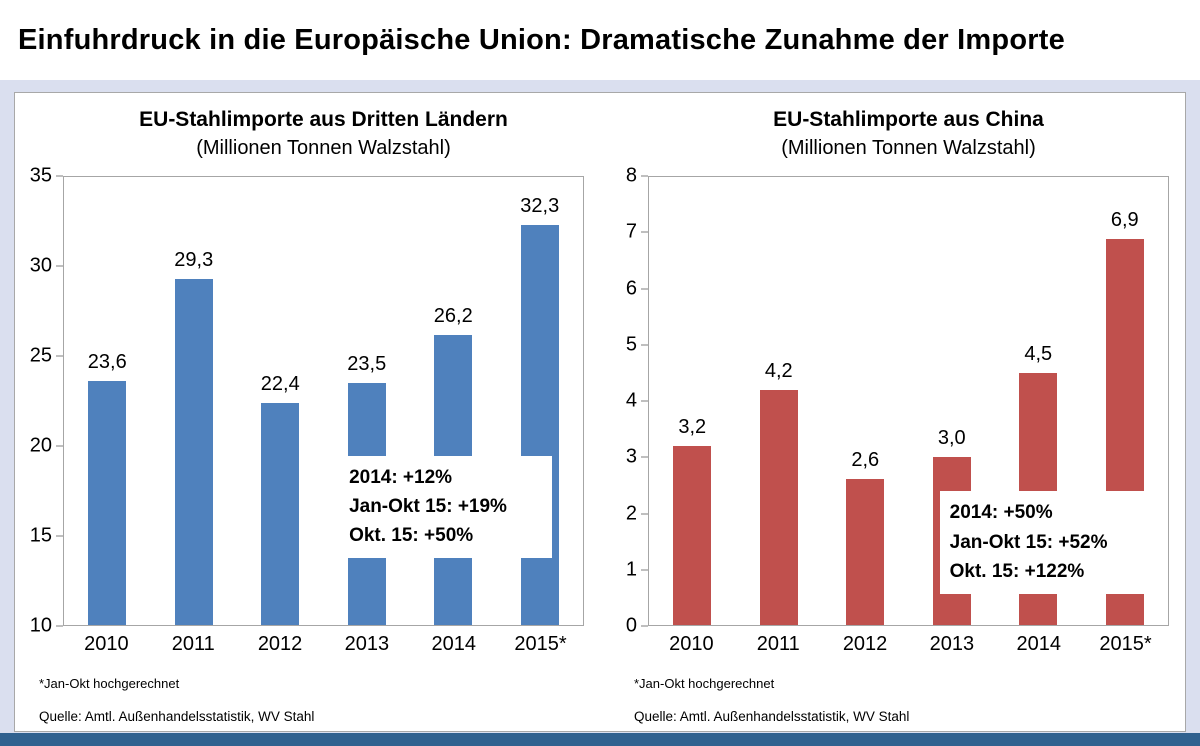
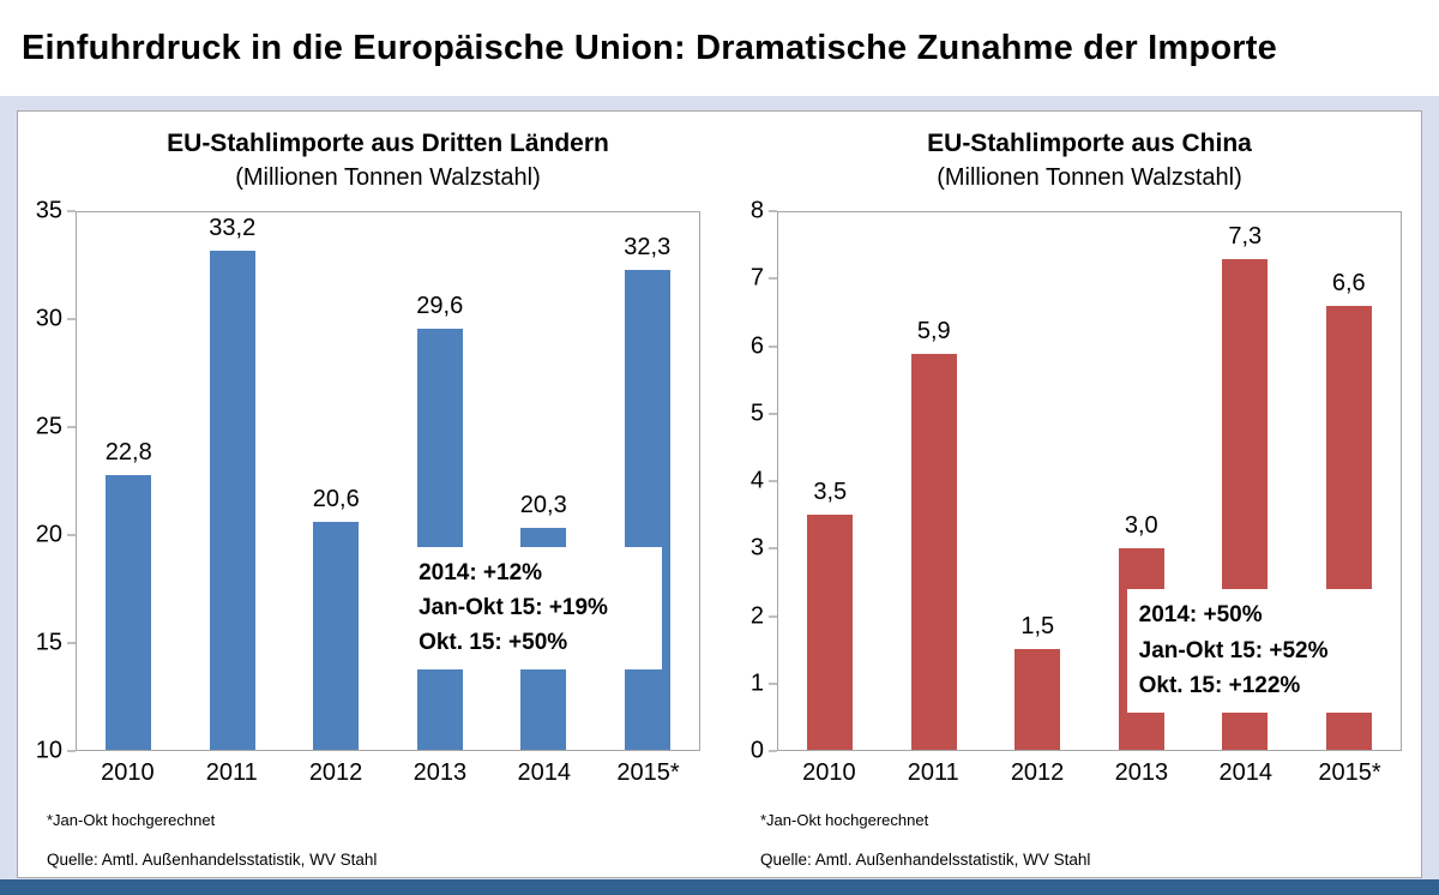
EU-Stahlimporte aus Dritten Ländern/2010: 23,6 -> 22,8
EU-Stahlimporte aus Dritten Ländern/2011: 29,3 -> 33,2
EU-Stahlimporte aus Dritten Ländern/2012: 22,4 -> 20,6
EU-Stahlimporte aus Dritten Ländern/2013: 23,5 -> 29,6
EU-Stahlimporte aus Dritten Ländern/2014: 26,2 -> 20,3
EU-Stahlimporte aus China/2010: 3,2 -> 3,5
EU-Stahlimporte aus China/2011: 4,2 -> 5,9
EU-Stahlimporte aus China/2012: 2,6 -> 1,5
EU-Stahlimporte aus China/2014: 4,5 -> 7,3
EU-Stahlimporte aus China/2015*: 6,9 -> 6,6
